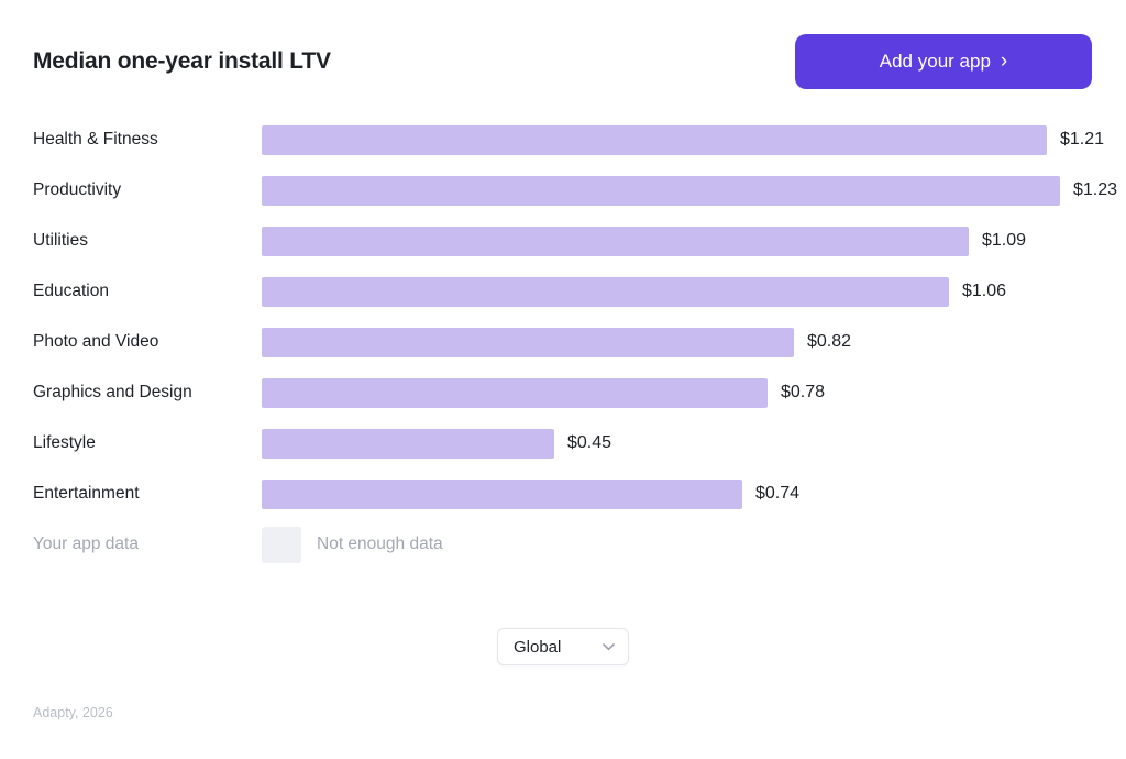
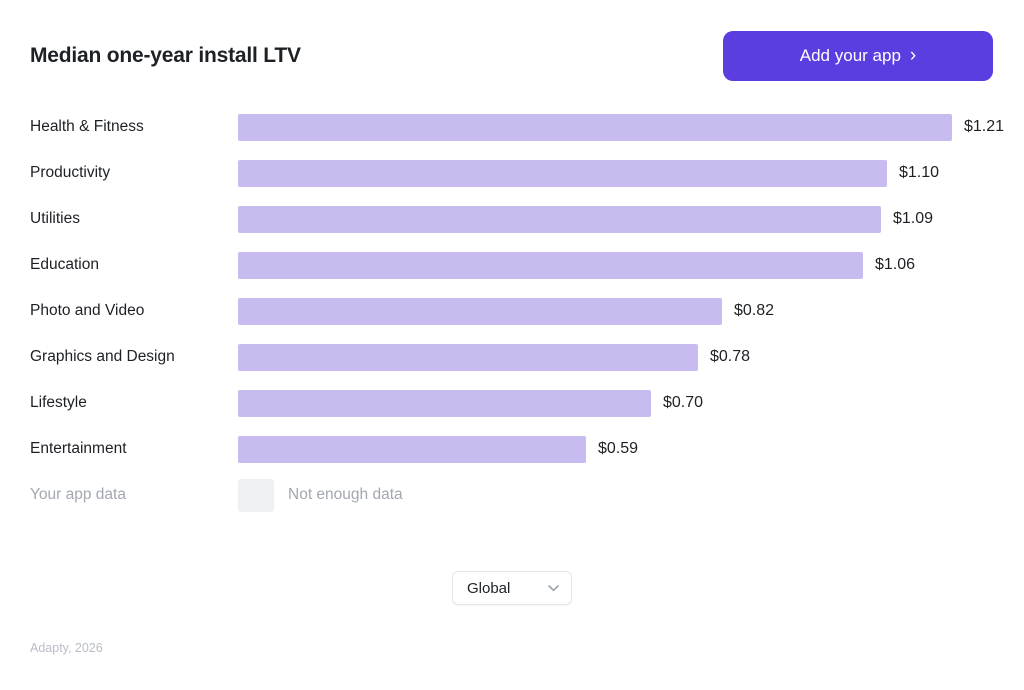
Productivity: $1.23 -> $1.10
Lifestyle: $0.45 -> $0.70
Entertainment: $0.74 -> $0.59
